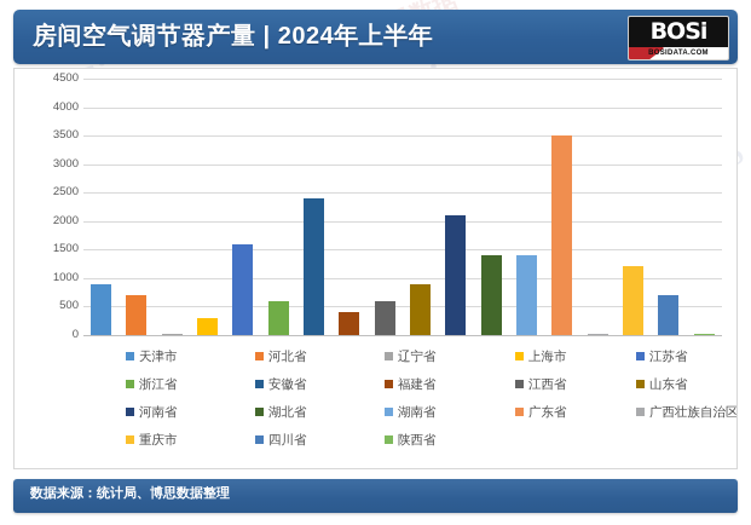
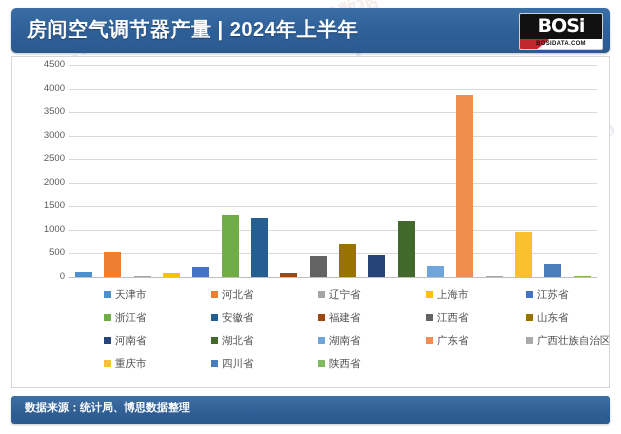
天津市: 900 -> 100
河北省: 700 -> 500
上海市: 300 -> 100
江苏省: 1600 -> 200
浙江省: 600 -> 1300
安徽省: 2400 -> 1300
福建省: 400 -> 100
江西省: 600 -> 400
山东省: 900 -> 700
河南省: 2100 -> 500
湖北省: 1400 -> 1200
湖南省: 1400 -> 200
广东省: 3500 -> 3900
重庆市: 1200 -> 1000
四川省: 700 -> 300
